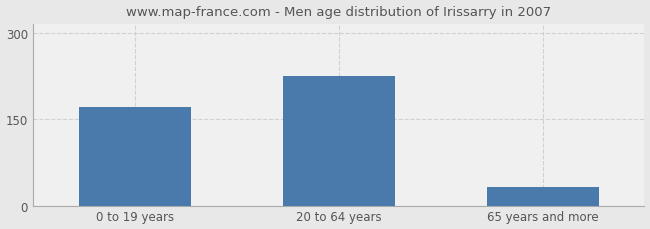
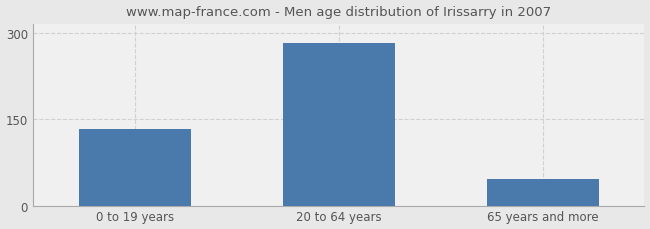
0 to 19 years: 172 -> 133
20 to 64 years: 226 -> 283
65 years and more: 32 -> 47
